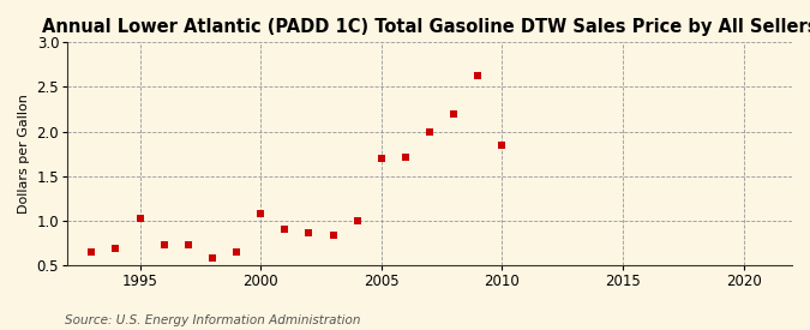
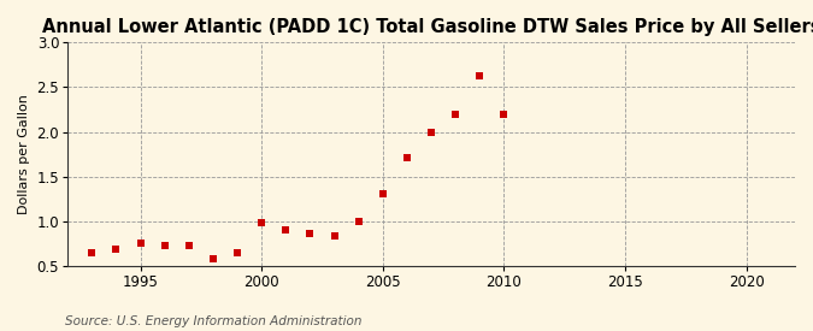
1995: 1.02 -> 0.76
2000: 1.08 -> 0.98
2005: 1.70 -> 1.30
2010: 1.84 -> 2.19
